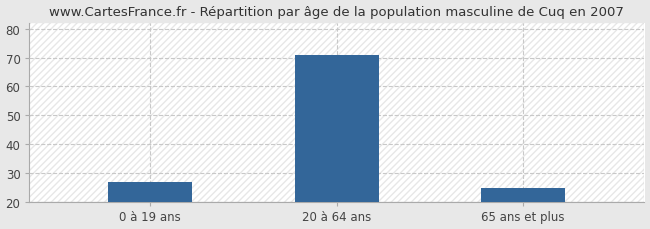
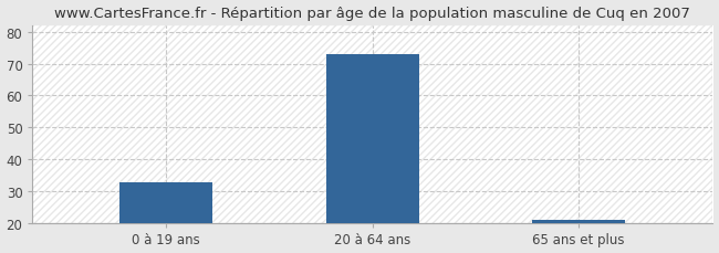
0 à 19 ans: 27 -> 33
20 à 64 ans: 71 -> 73
65 ans et plus: 25 -> 21
